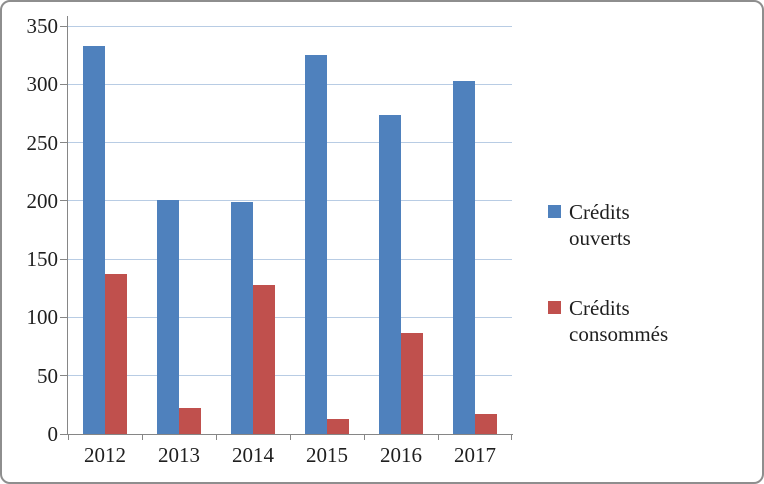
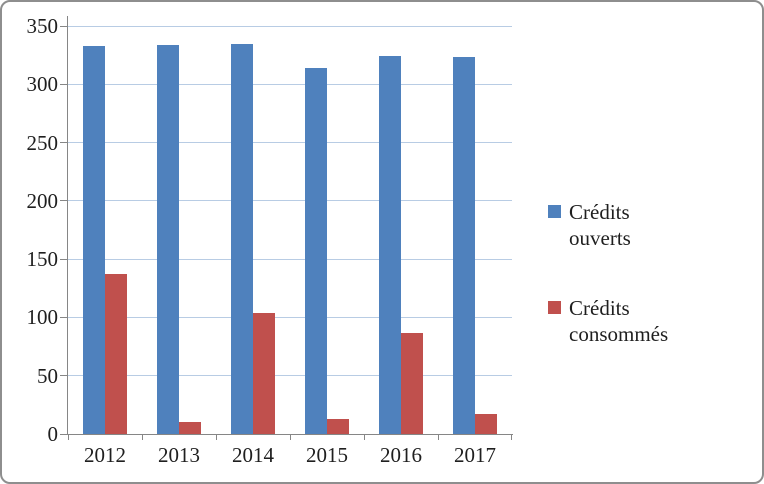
Crédits ouverts/2013: 201 -> 334
Crédits consommés/2013: 22 -> 10
Crédits ouverts/2014: 199 -> 335
Crédits consommés/2014: 128 -> 104
Crédits ouverts/2015: 325 -> 314
Crédits ouverts/2016: 274 -> 324
Crédits ouverts/2017: 303 -> 323
